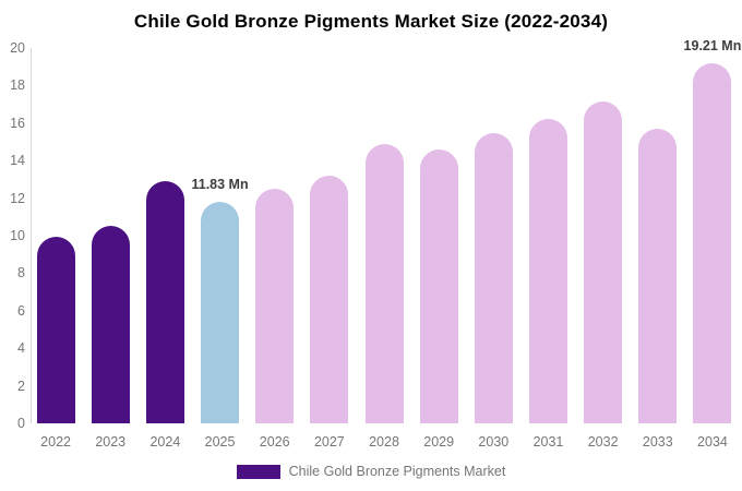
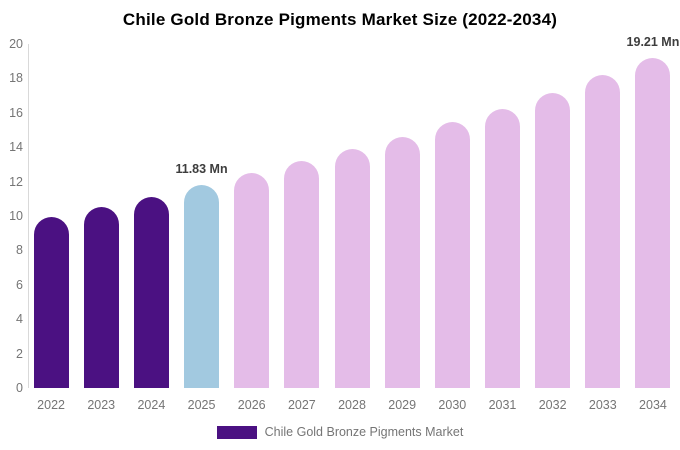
2024: 12.9 -> 11.1
2028: 14.9 -> 13.9
2033: 15.7 -> 18.2
